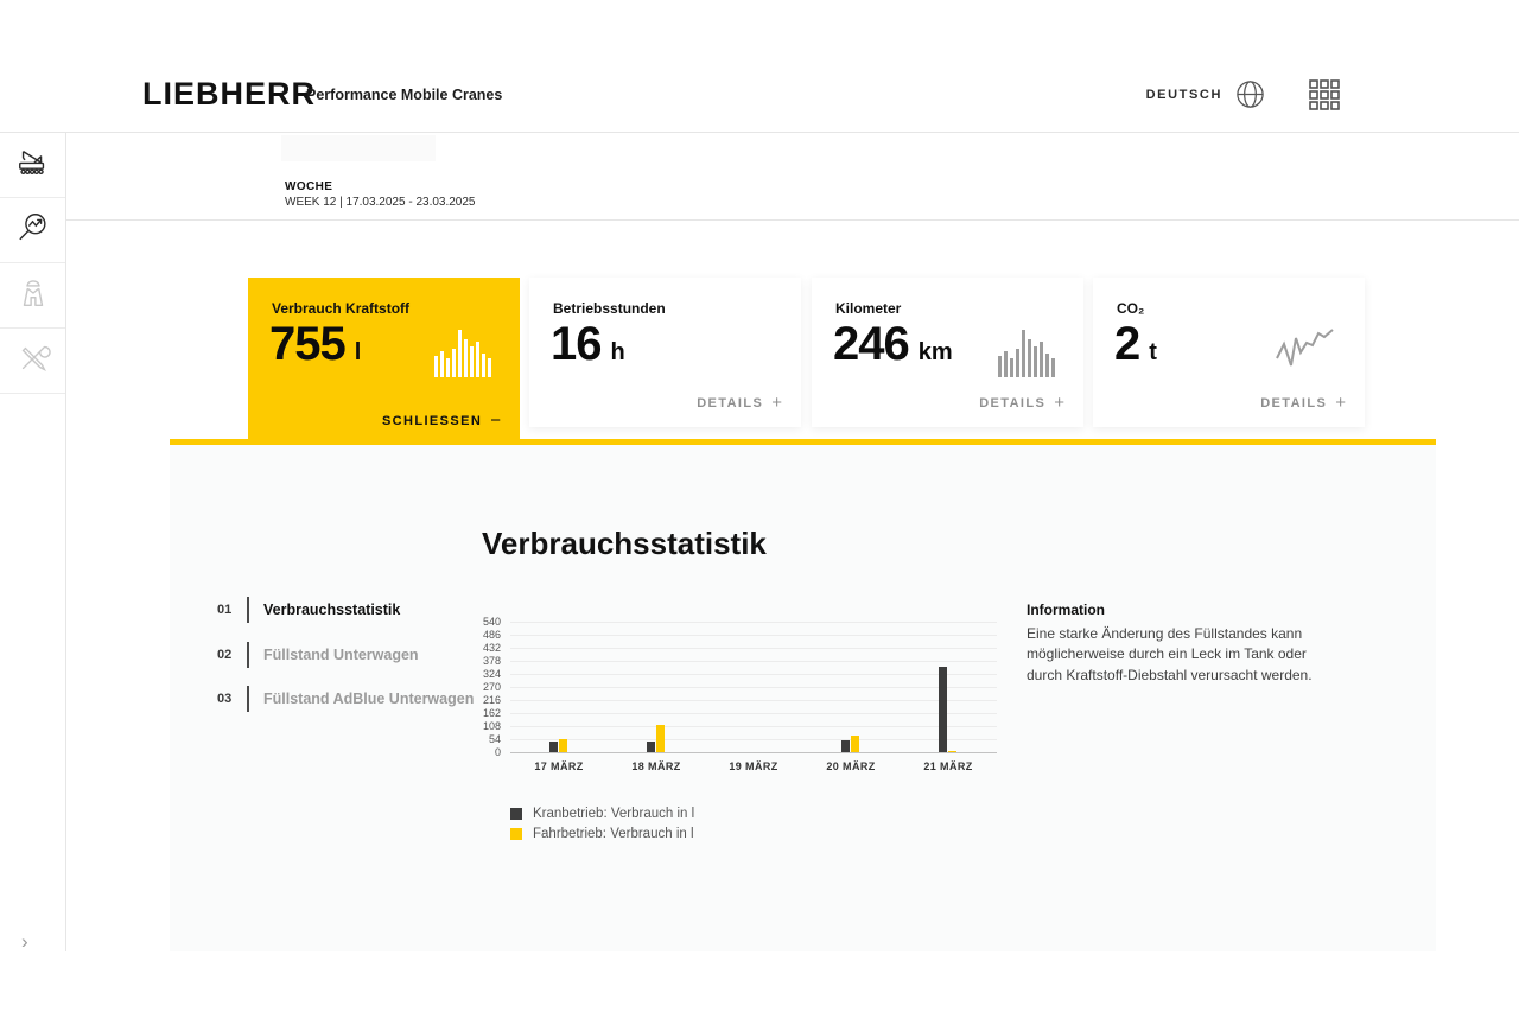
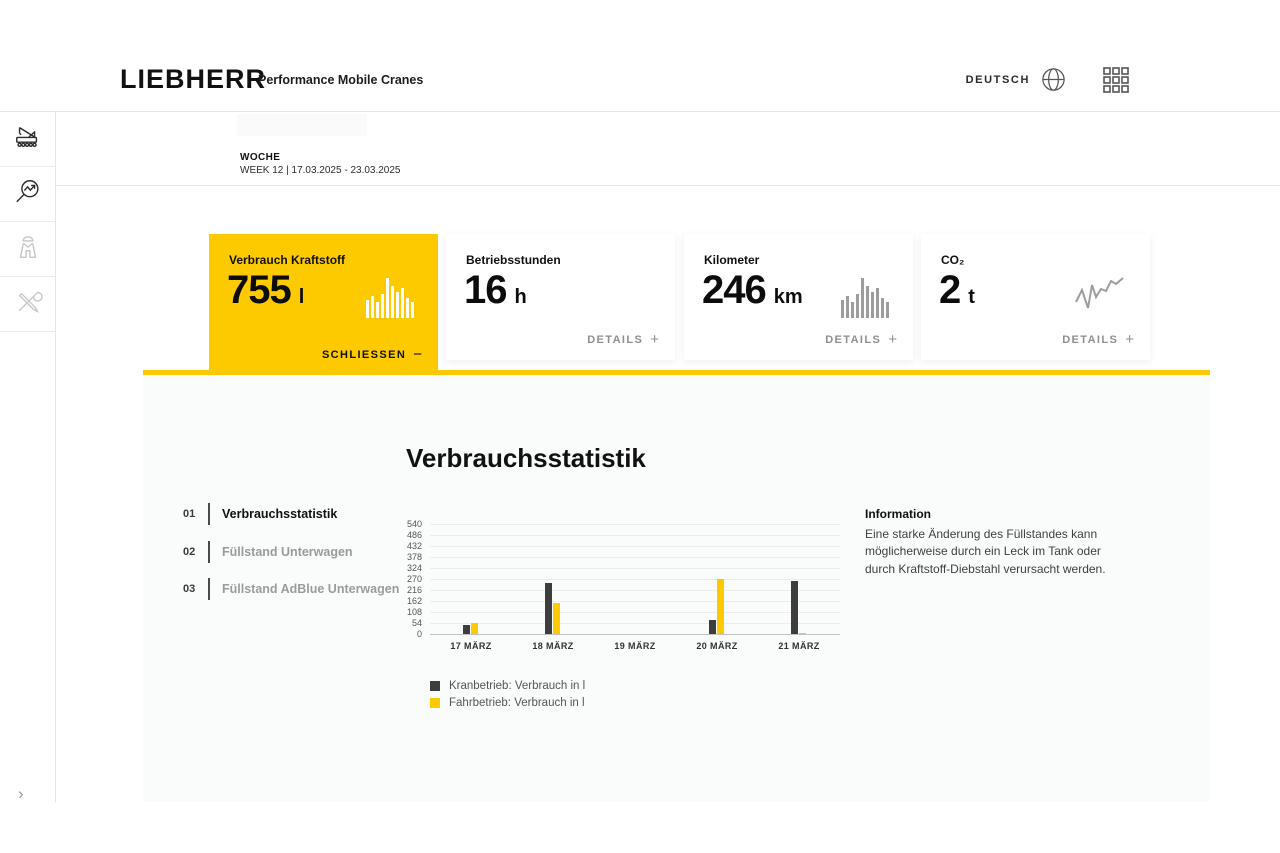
Kranbetrieb: Verbrauch in l/18 MÄRZ: 40 -> 250
Fahrbetrieb: Verbrauch in l/18 MÄRZ: 120 -> 150
Kranbetrieb: Verbrauch in l/20 MÄRZ: 50 -> 70
Fahrbetrieb: Verbrauch in l/20 MÄRZ: 70 -> 270
Kranbetrieb: Verbrauch in l/21 MÄRZ: 360 -> 260
